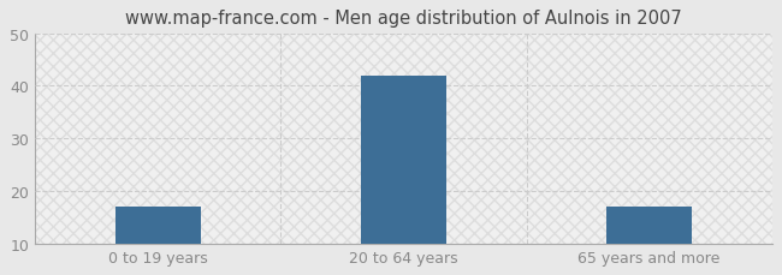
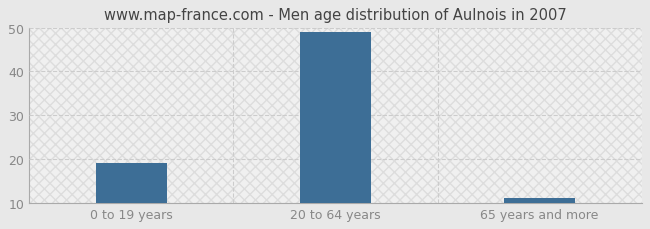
0 to 19 years: 17 -> 19
20 to 64 years: 42 -> 49
65 years and more: 17 -> 11
